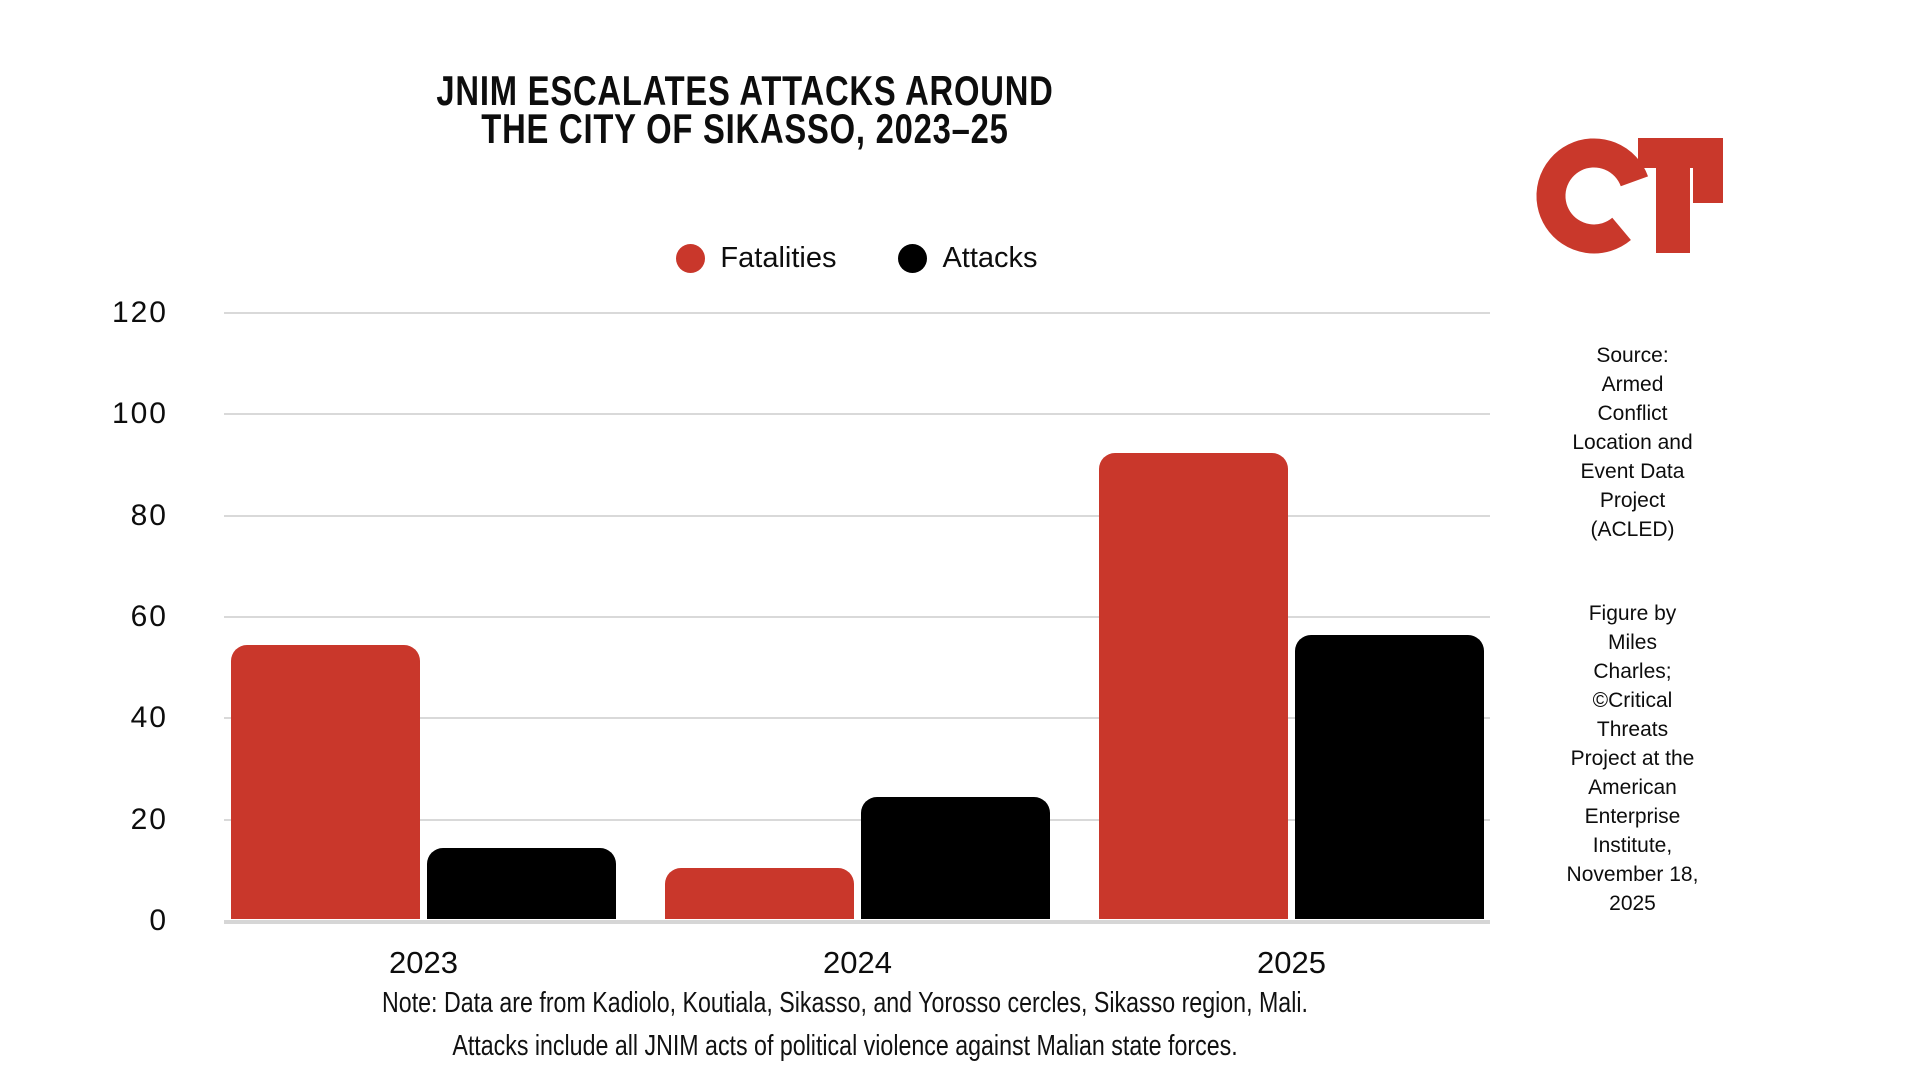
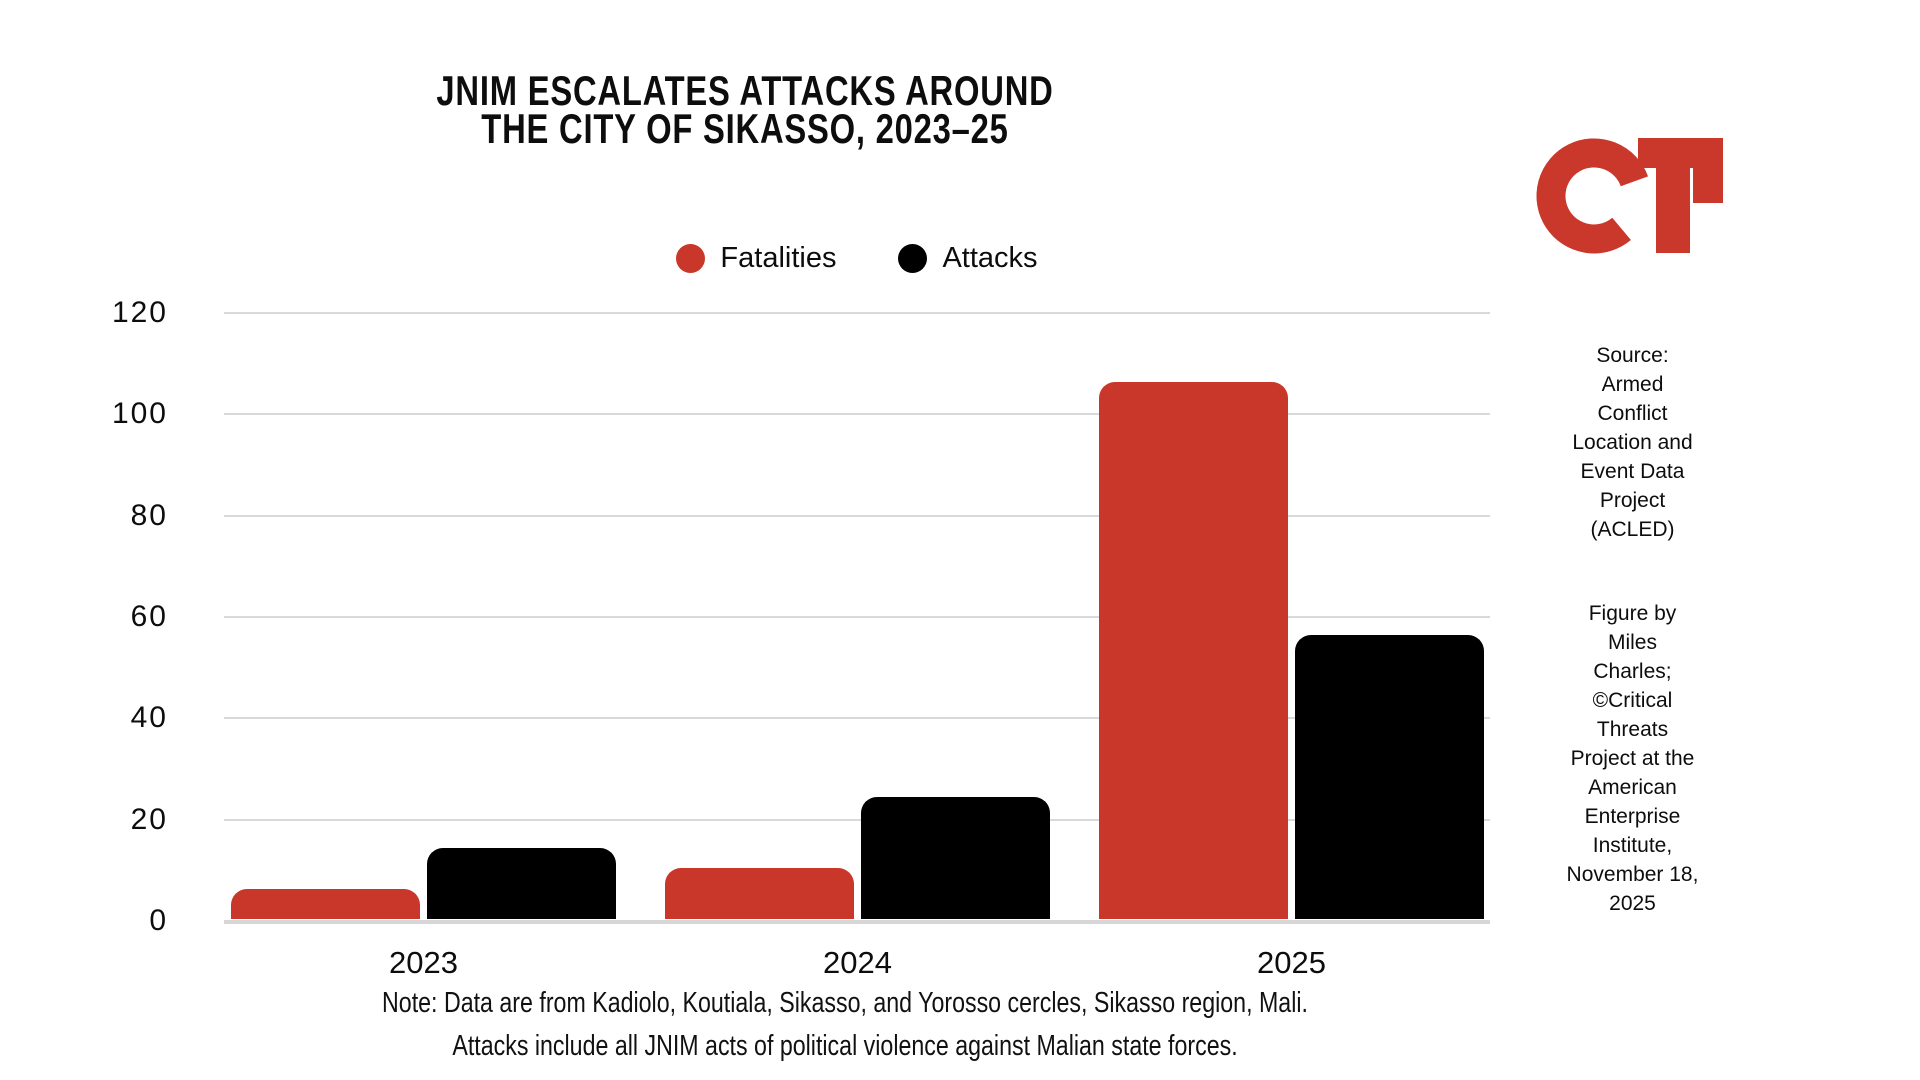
Fatalities/2023: 54 -> 6
Fatalities/2025: 92 -> 106
